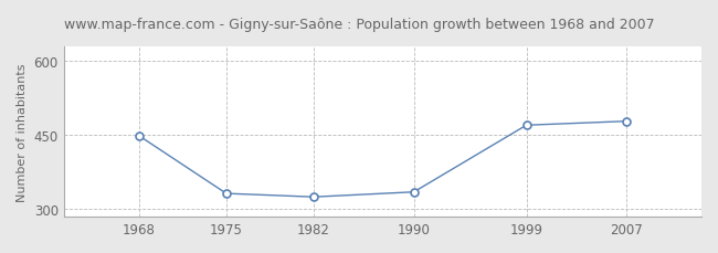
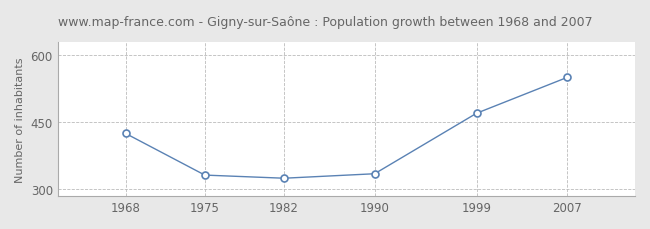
1968: 449 -> 425
2007: 478 -> 550
